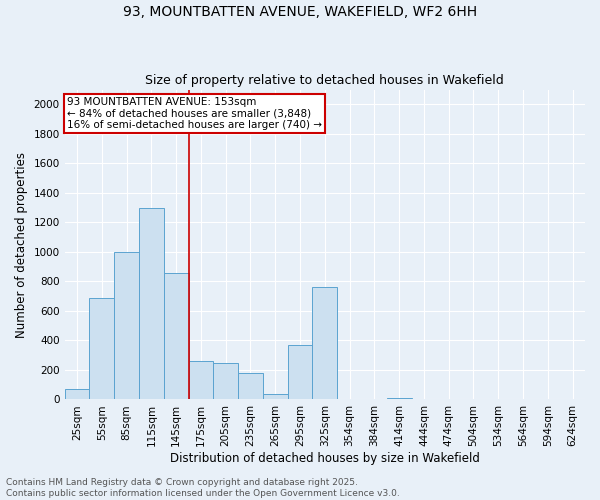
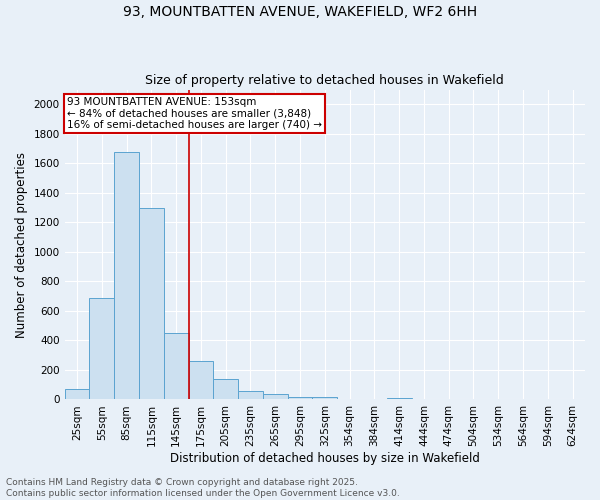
85sqm: 1000 -> 1680
145sqm: 860 -> 450
205sqm: 250 -> 140
235sqm: 180 -> 60
295sqm: 370 -> 20
325sqm: 760 -> 20
